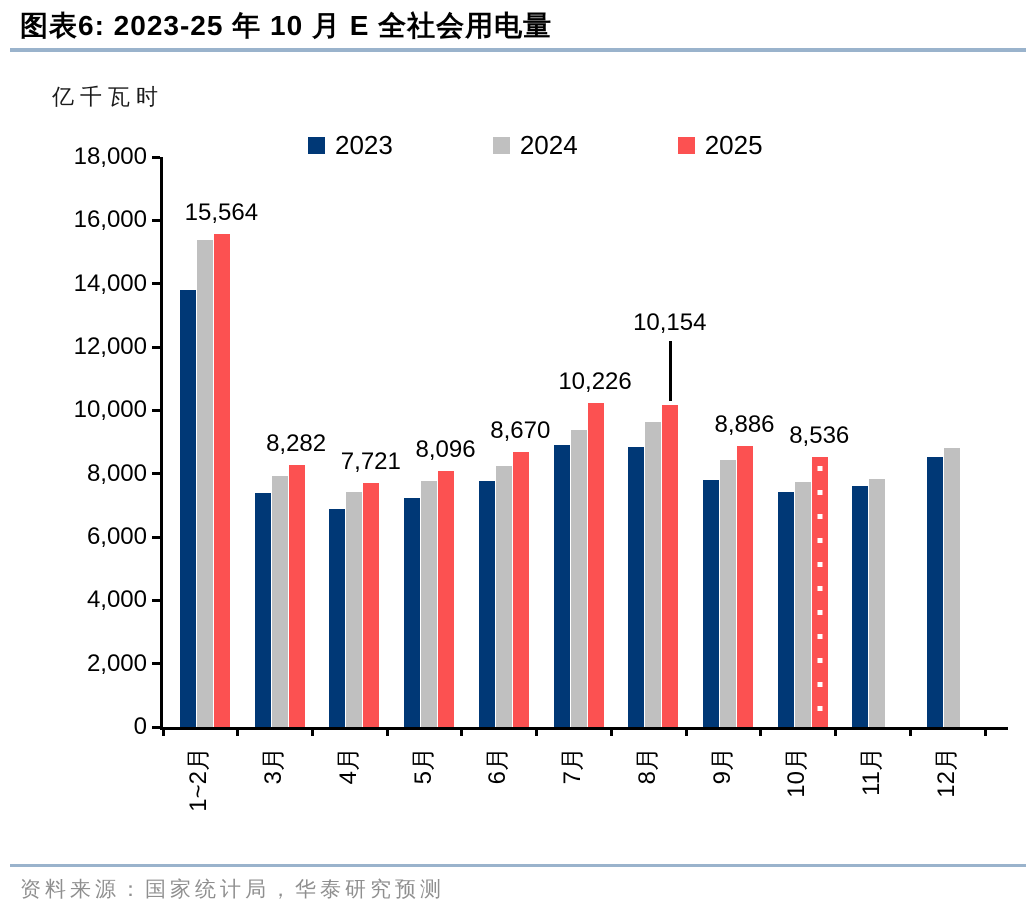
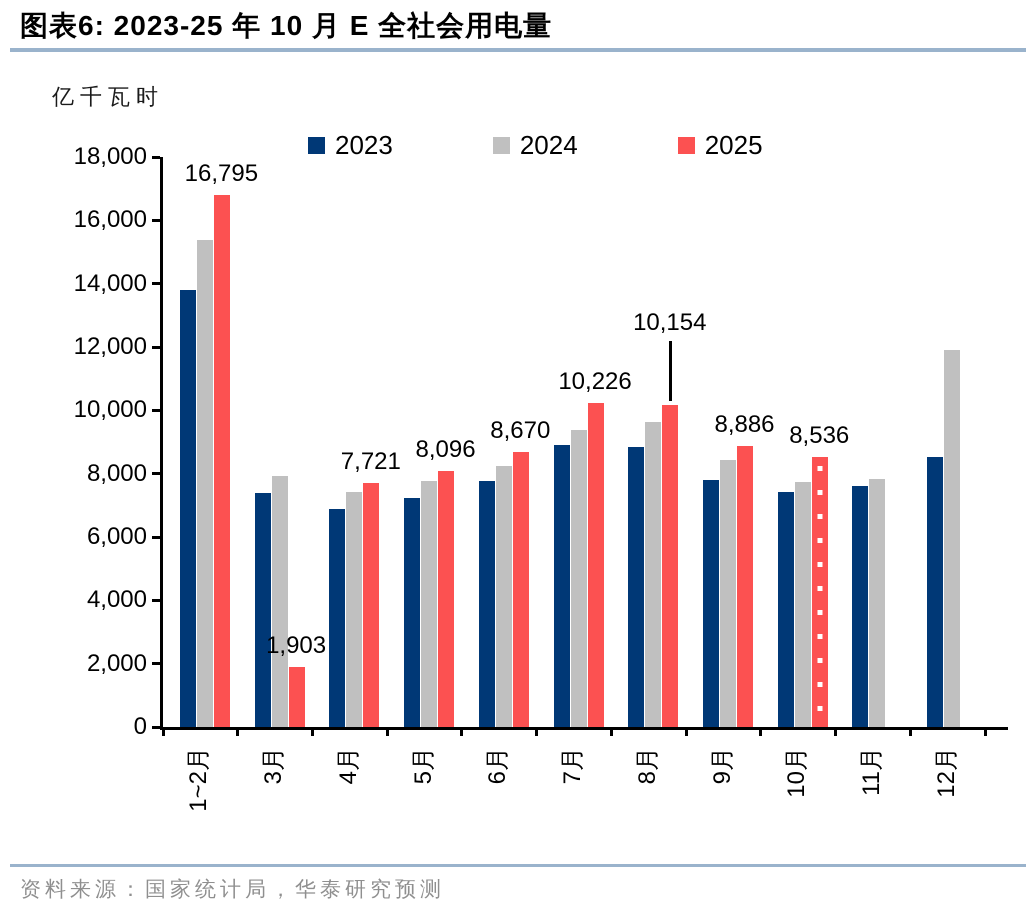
2025/1~2月: 15,564 -> 16,795
2025/3月: 8,282 -> 1,903
2024/12月: 8800 -> 11900
